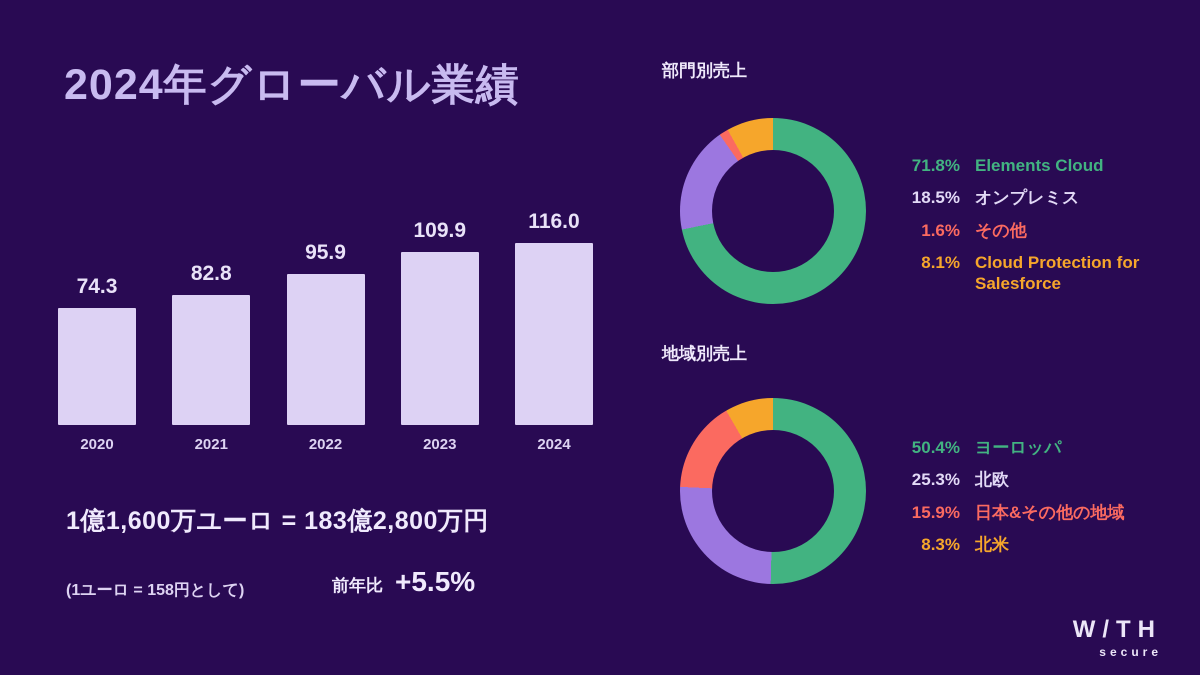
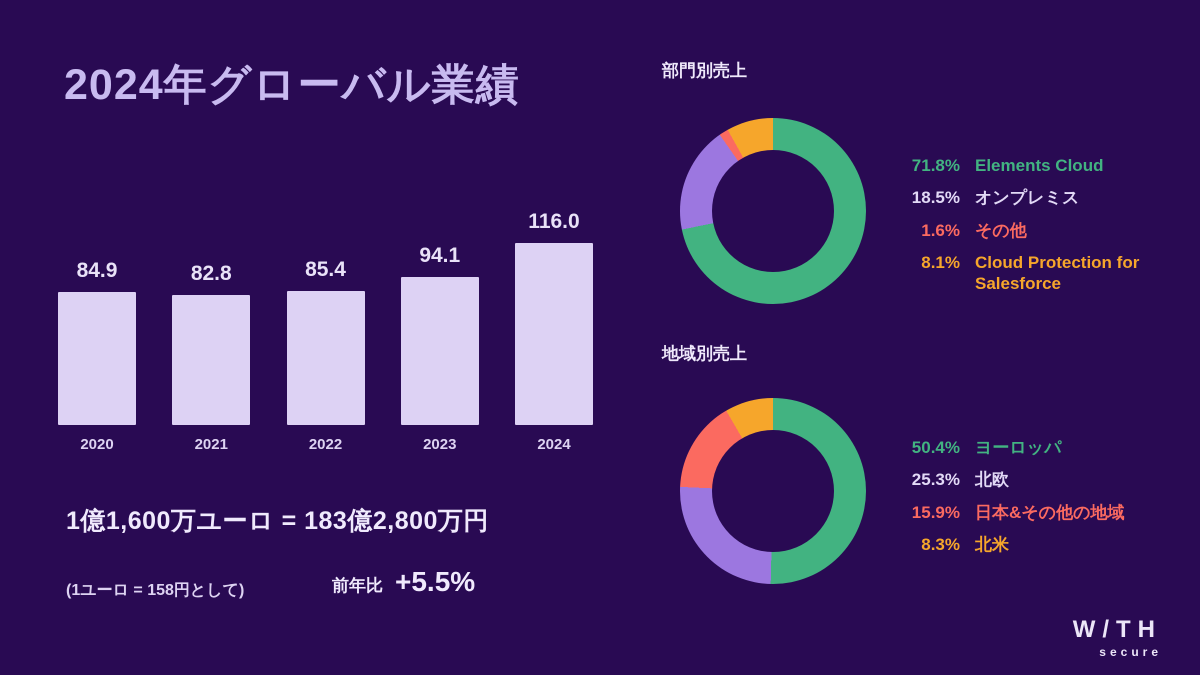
2024年グローバル業績/2020: 74.3 -> 84.9
2024年グローバル業績/2022: 95.9 -> 85.4
2024年グローバル業績/2023: 109.9 -> 94.1
